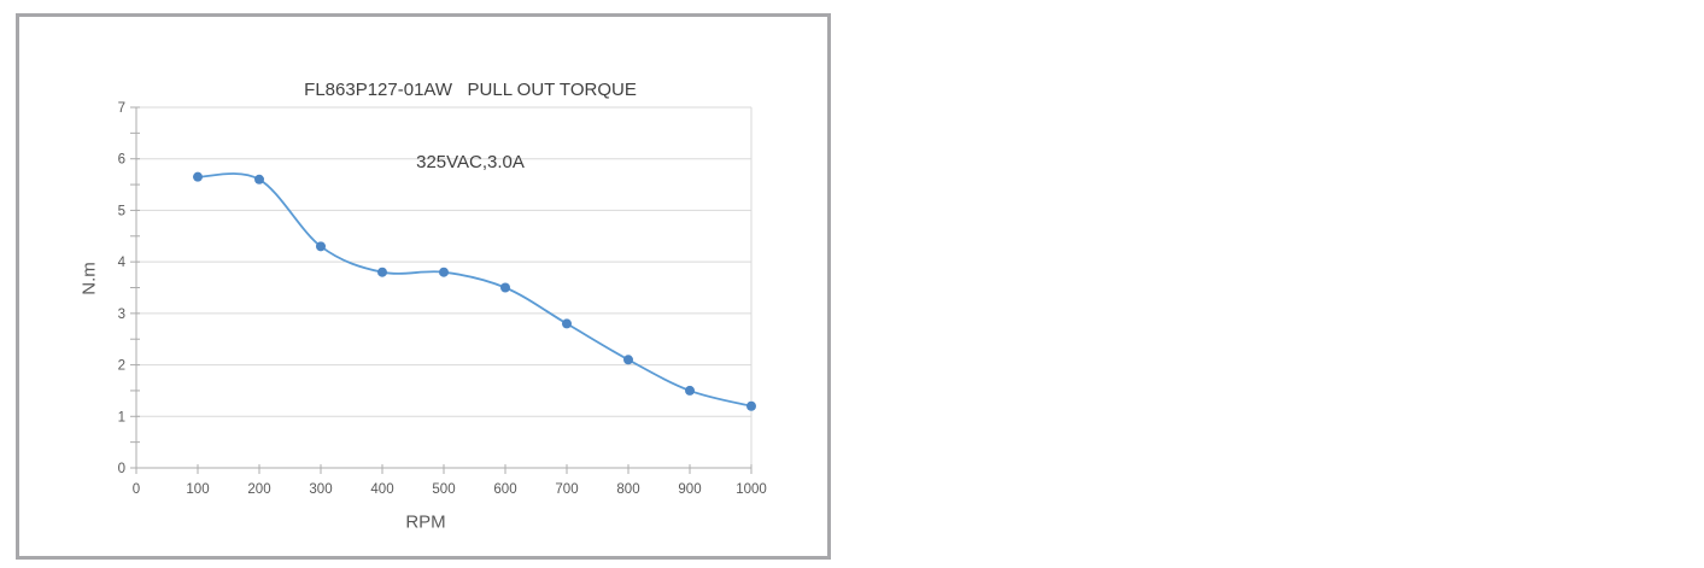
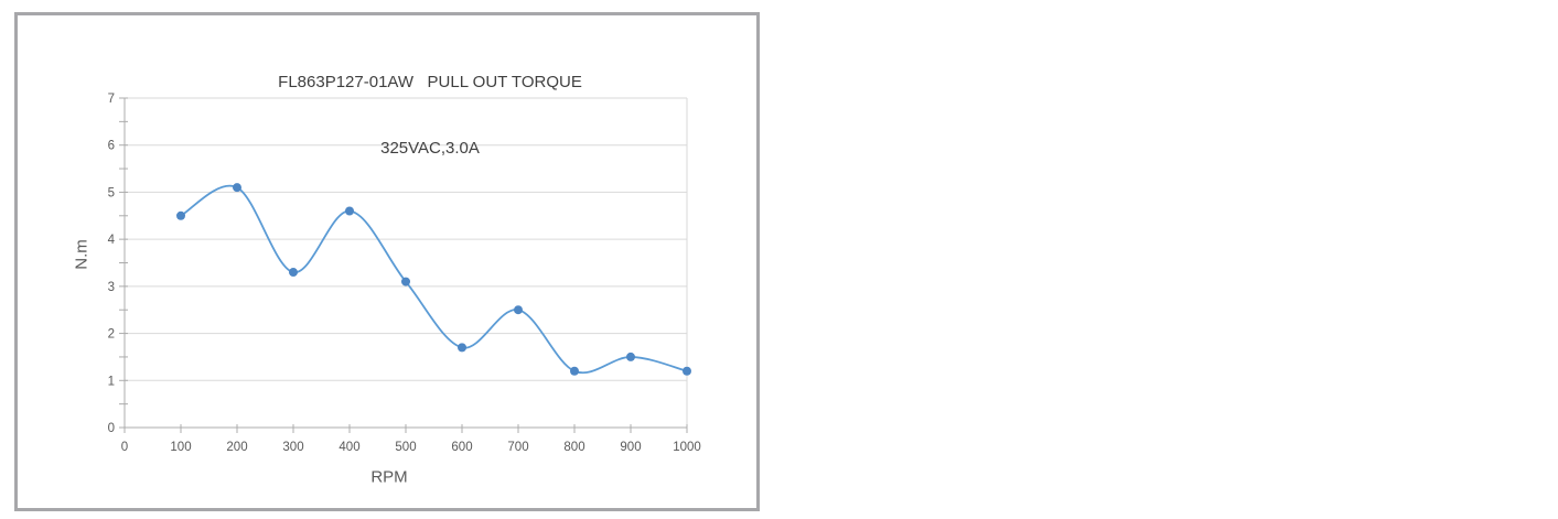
100: 5.7 -> 4.5
200: 5.6 -> 5.1
300: 4.3 -> 3.3
400: 3.8 -> 4.6
500: 3.8 -> 3.1
600: 3.5 -> 1.7
700: 2.8 -> 2.5
800: 2.1 -> 1.2
